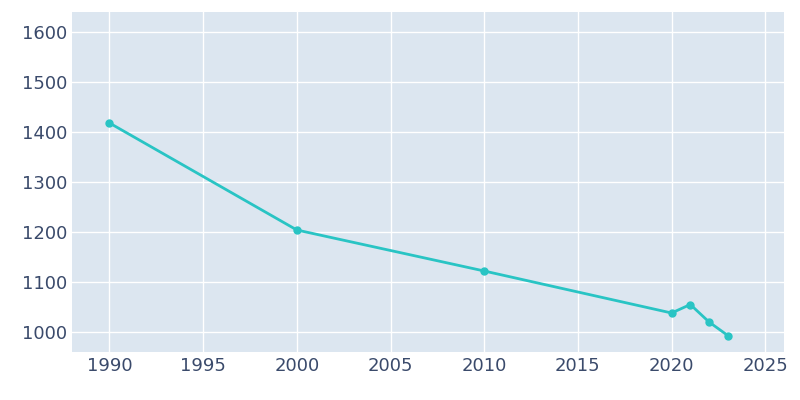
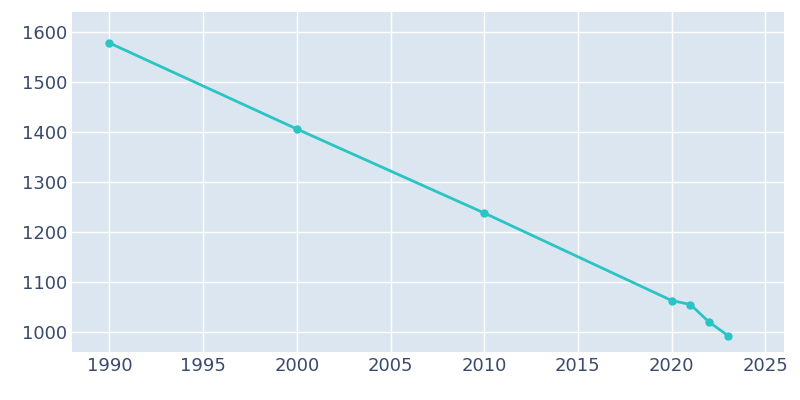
1990: 1418 -> 1578
2000: 1204 -> 1406
2010: 1122 -> 1238
2020: 1038 -> 1063
